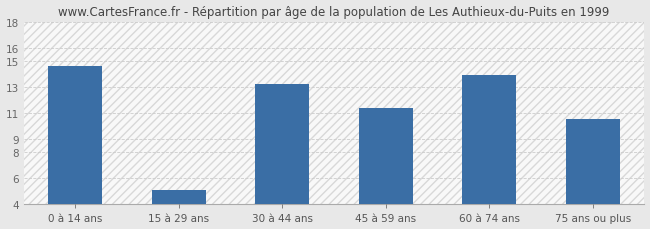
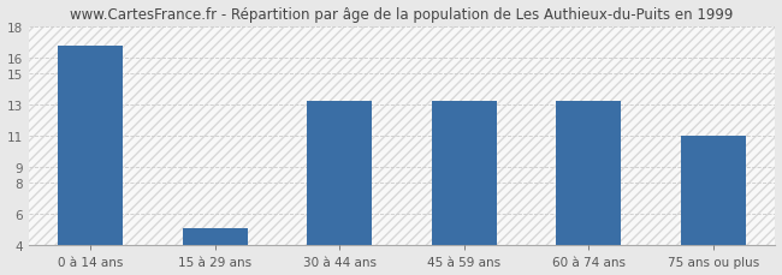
0 à 14 ans: 14.6 -> 16.7
45 à 59 ans: 11.4 -> 13.2
60 à 74 ans: 13.9 -> 13.2
75 ans ou plus: 10.5 -> 11.0
